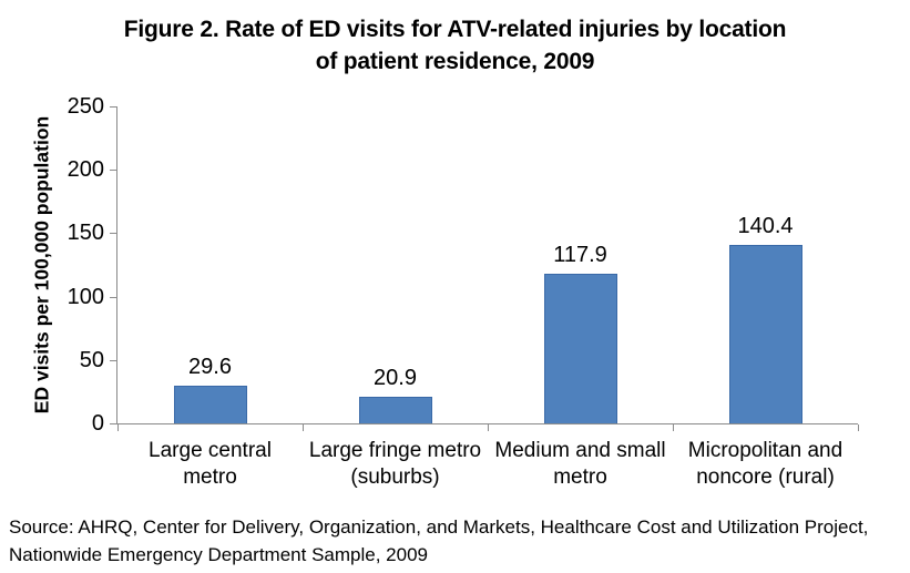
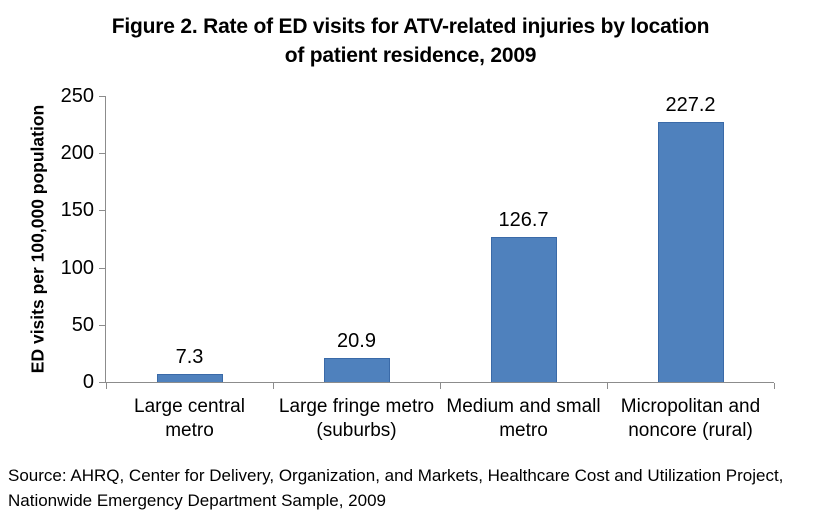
Large central metro: 29.6 -> 7.3
Medium and small metro: 117.9 -> 126.7
Micropolitan and noncore (rural): 140.4 -> 227.2
